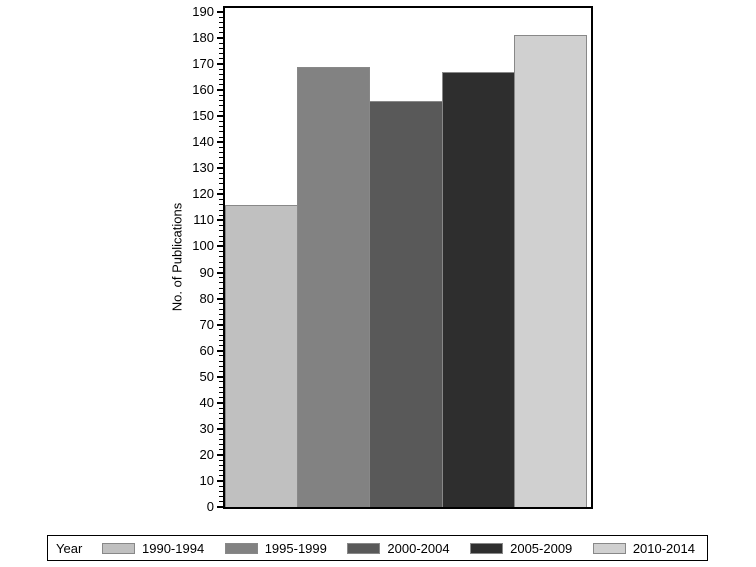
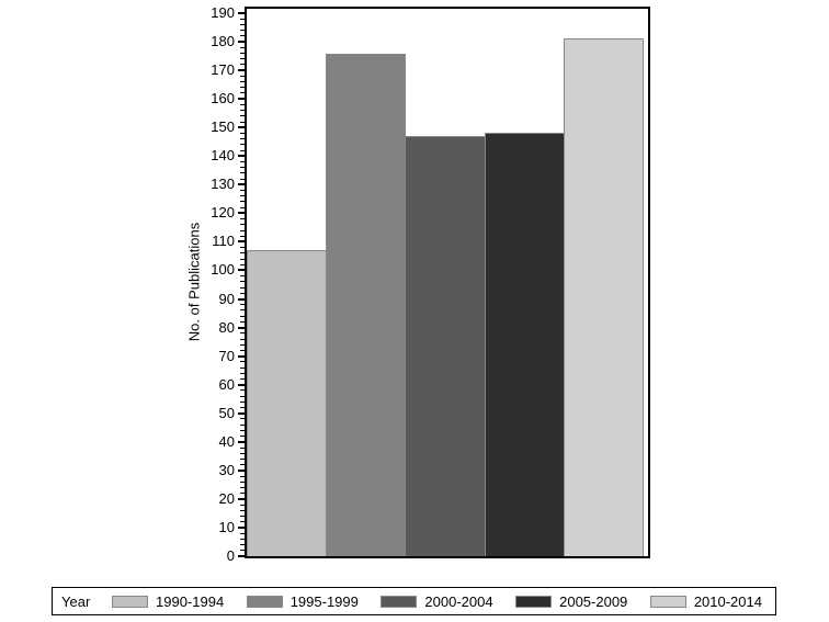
1990-1994: 116 -> 107
1995-1999: 169 -> 176
2000-2004: 156 -> 147
2005-2009: 167 -> 148
